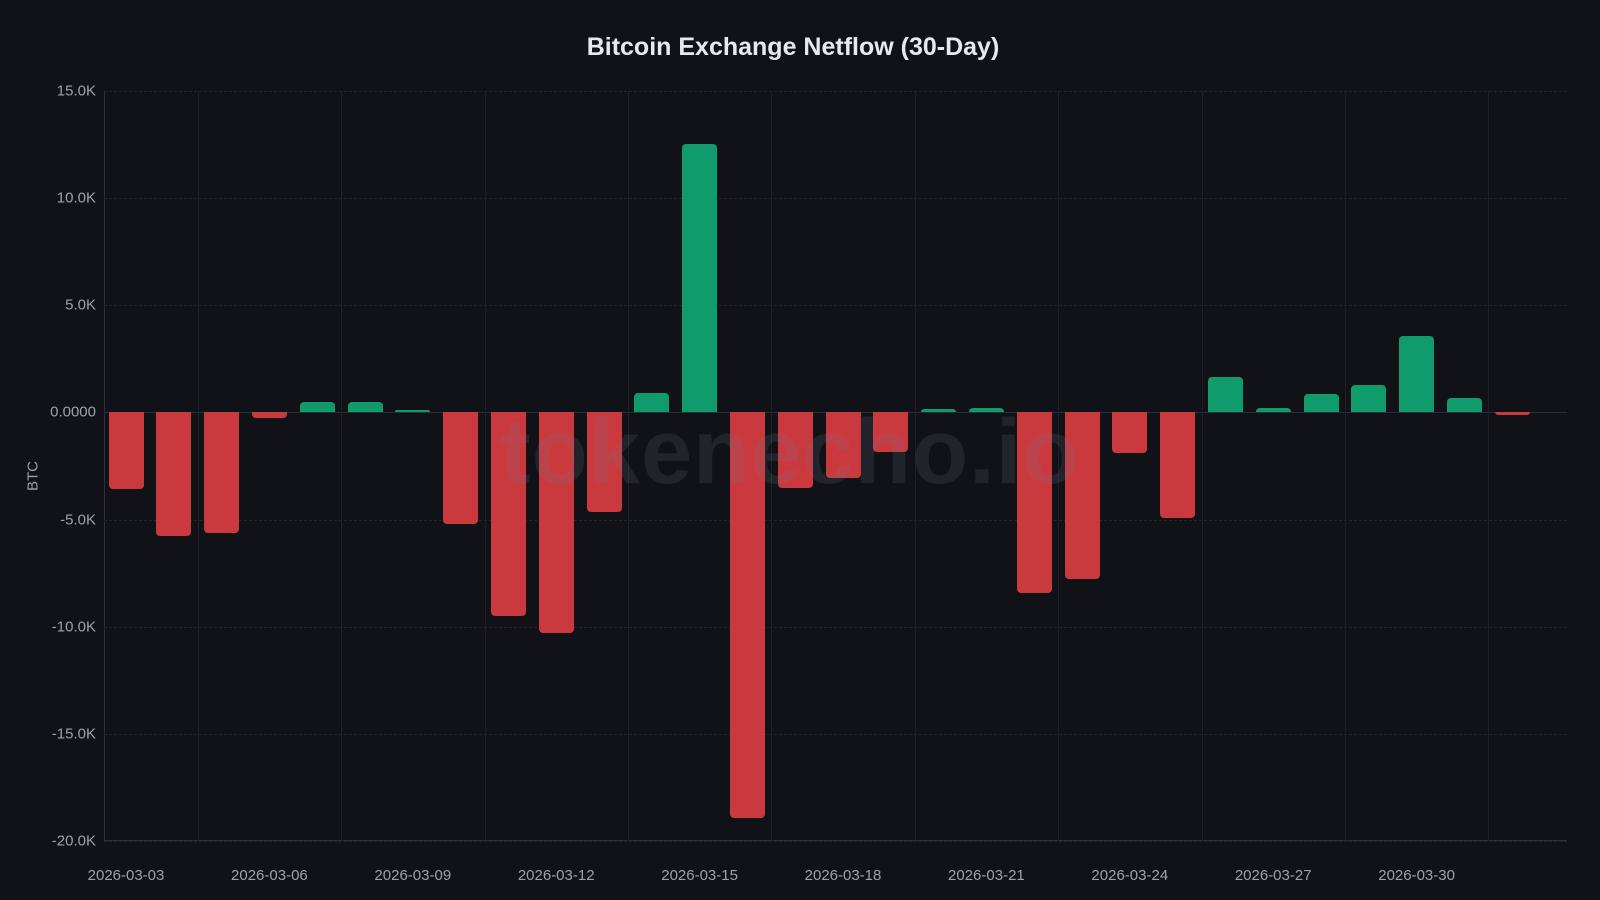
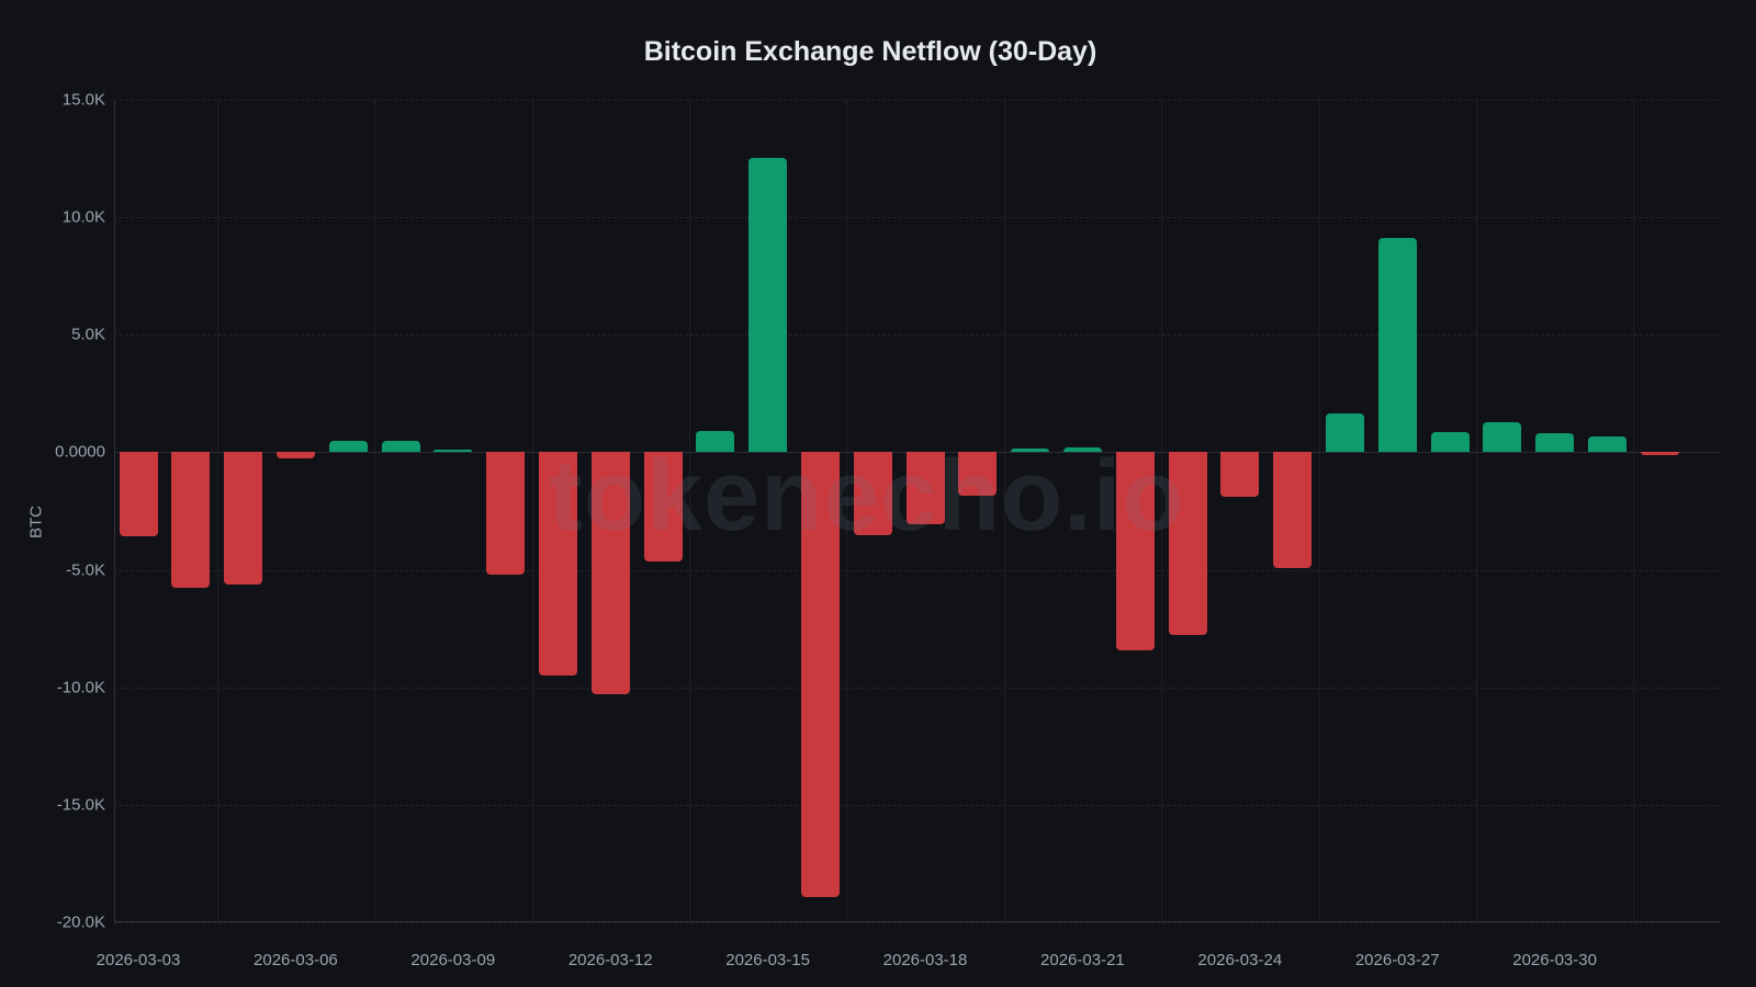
2026-03-27: 0.2K -> 9.1K
2026-03-30: 3.6K -> 0.8K
